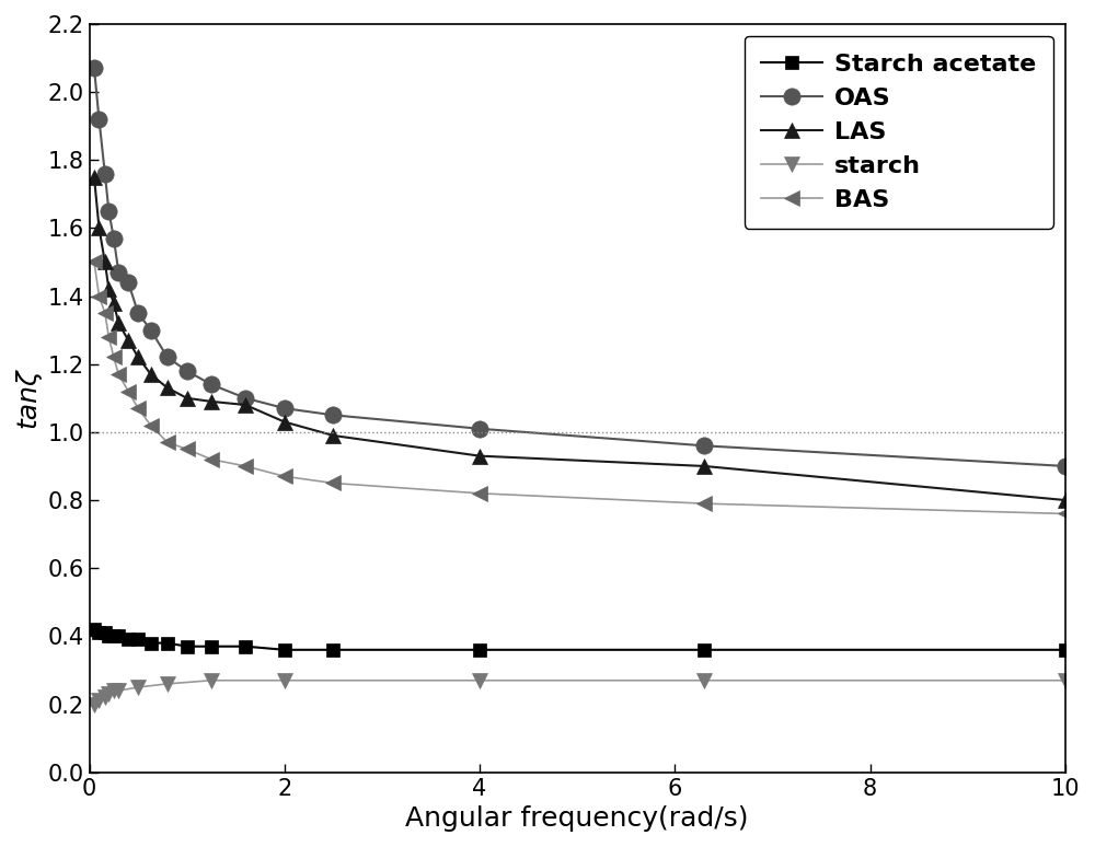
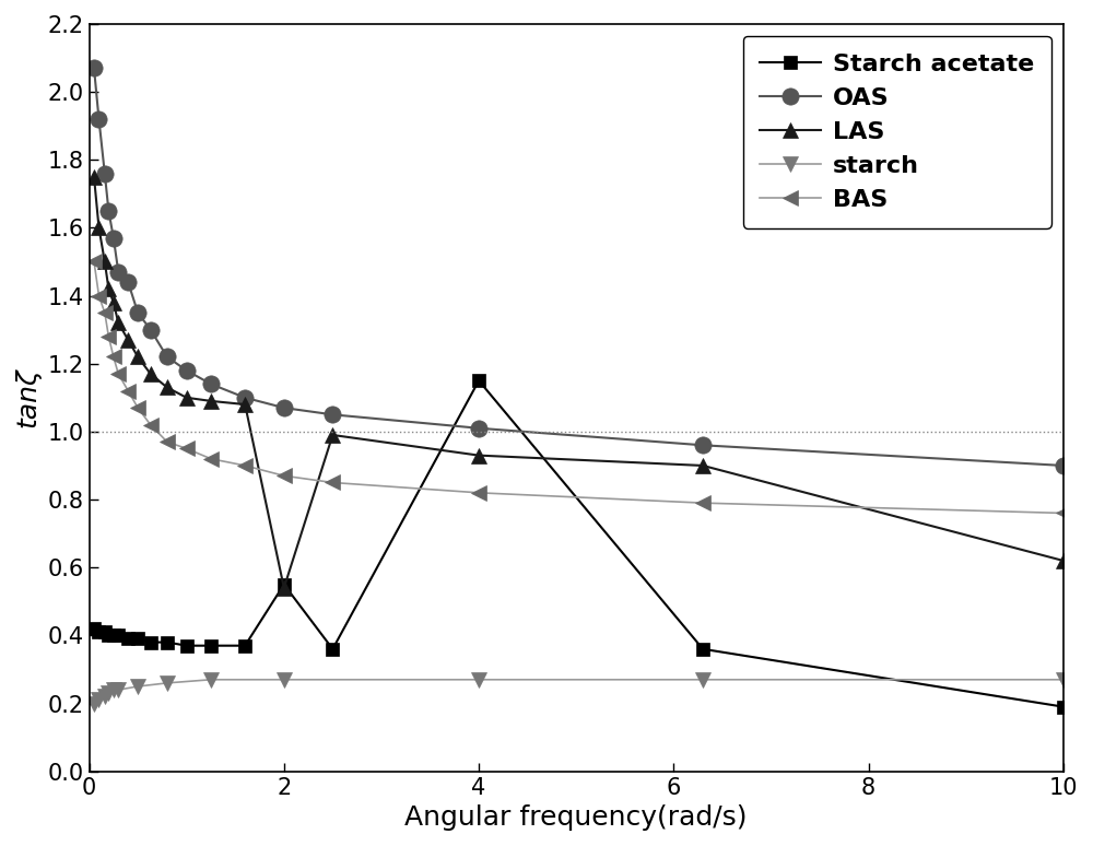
Starch acetate/2: 0.36 -> 0.55
LAS/2: 1.03 -> 0.54
Starch acetate/4: 0.36 -> 1.15
Starch acetate/10: 0.36 -> 0.19
LAS/10: 0.80 -> 0.62
